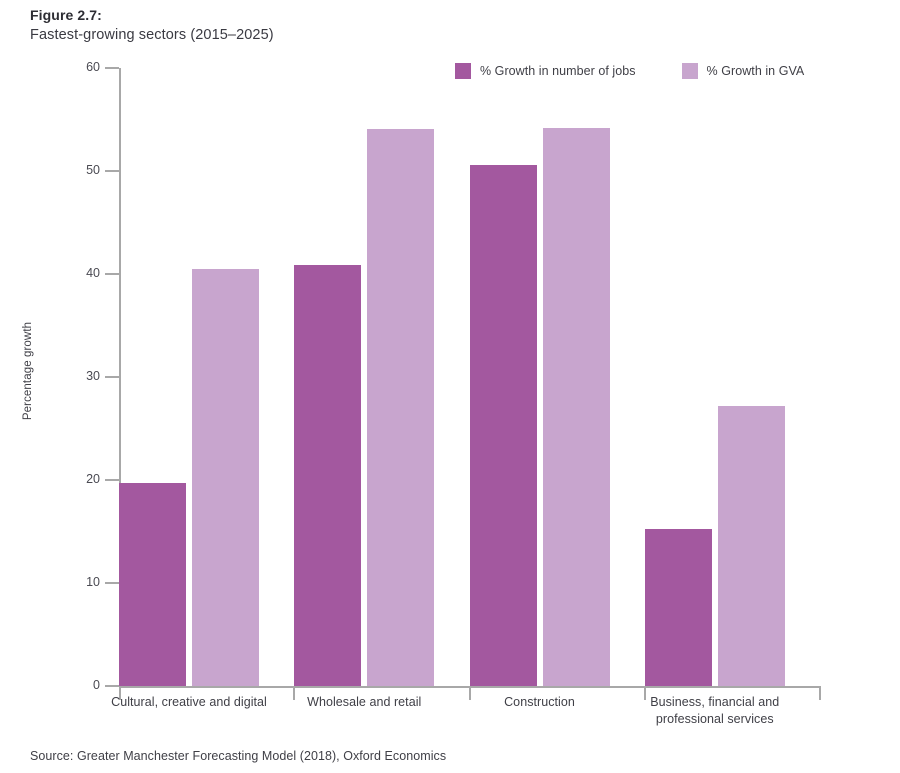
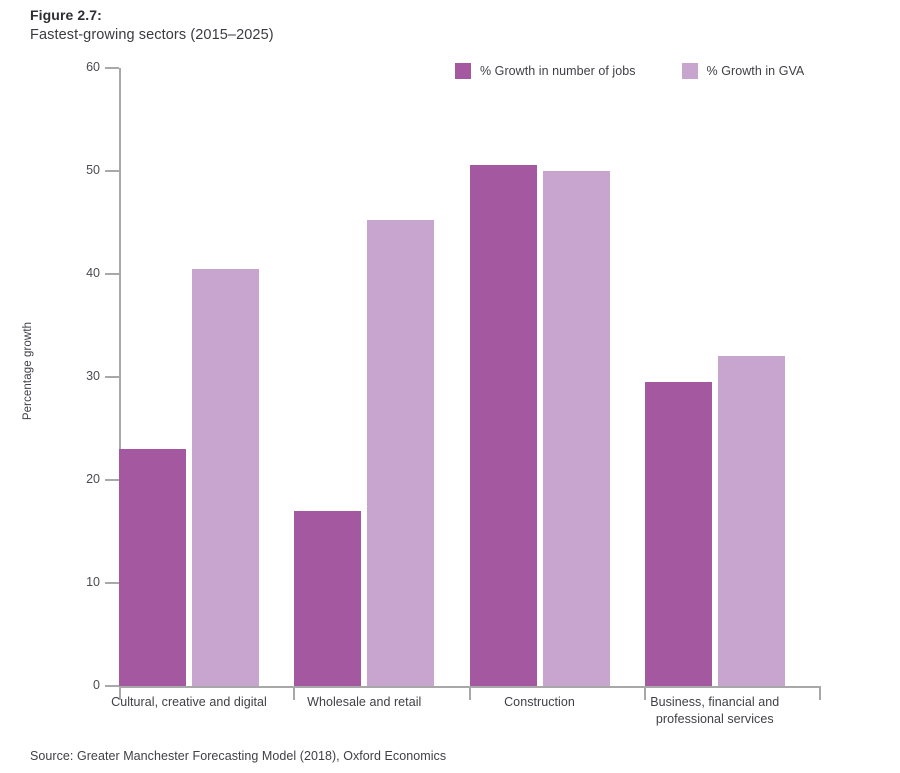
% Growth in number of jobs/Cultural, creative and digital: 19.7 -> 23.0
% Growth in number of jobs/Wholesale and retail: 40.9 -> 17.0
% Growth in GVA/Wholesale and retail: 54.1 -> 45.2
% Growth in GVA/Construction: 54.2 -> 50.0
% Growth in number of jobs/Business, financial and professional services: 15.2 -> 29.5
% Growth in GVA/Business, financial and professional services: 27.2 -> 32.0
